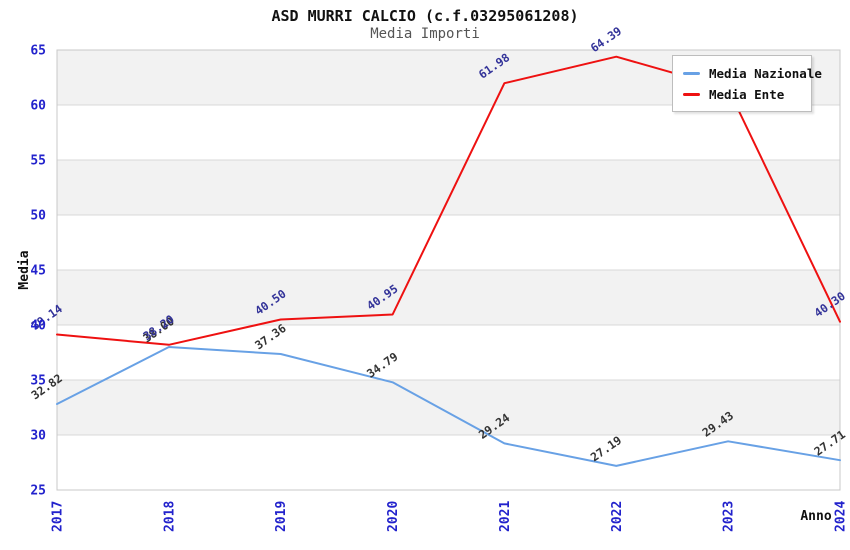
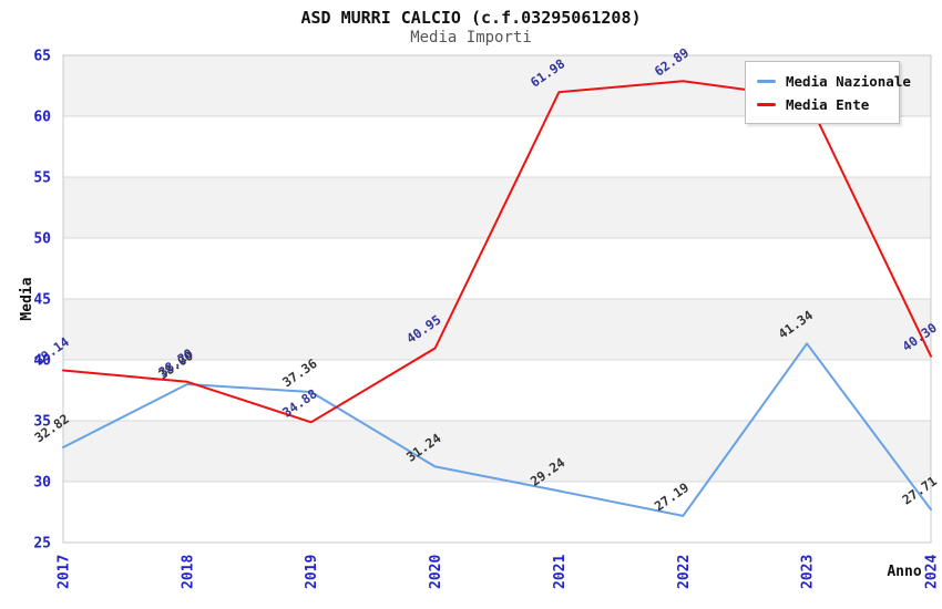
Media Ente/2019: 40.50 -> 34.88
Media Nazionale/2020: 34.79 -> 31.24
Media Ente/2022: 64.39 -> 62.89
Media Nazionale/2023: 29.43 -> 41.34
